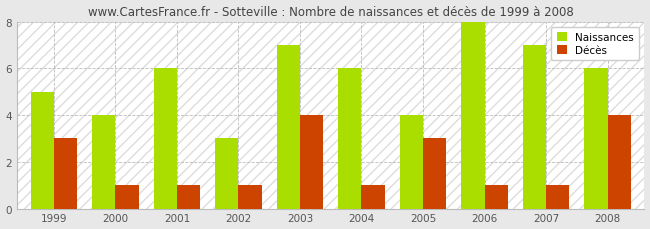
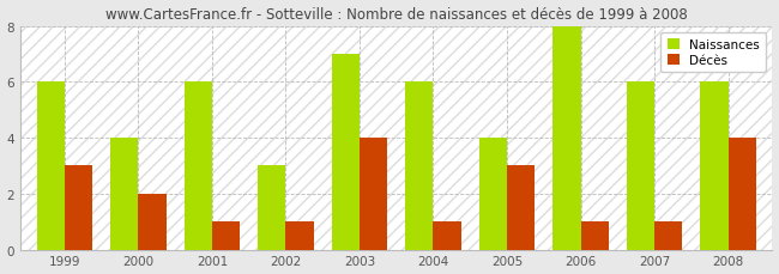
Naissances/1999: 5 -> 6
Décès/2000: 1 -> 2
Naissances/2007: 7 -> 6
